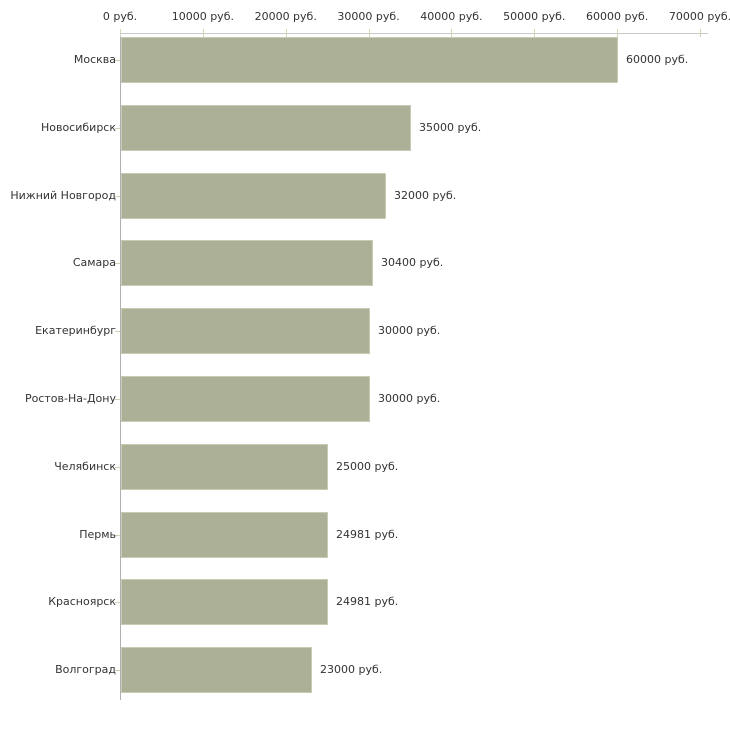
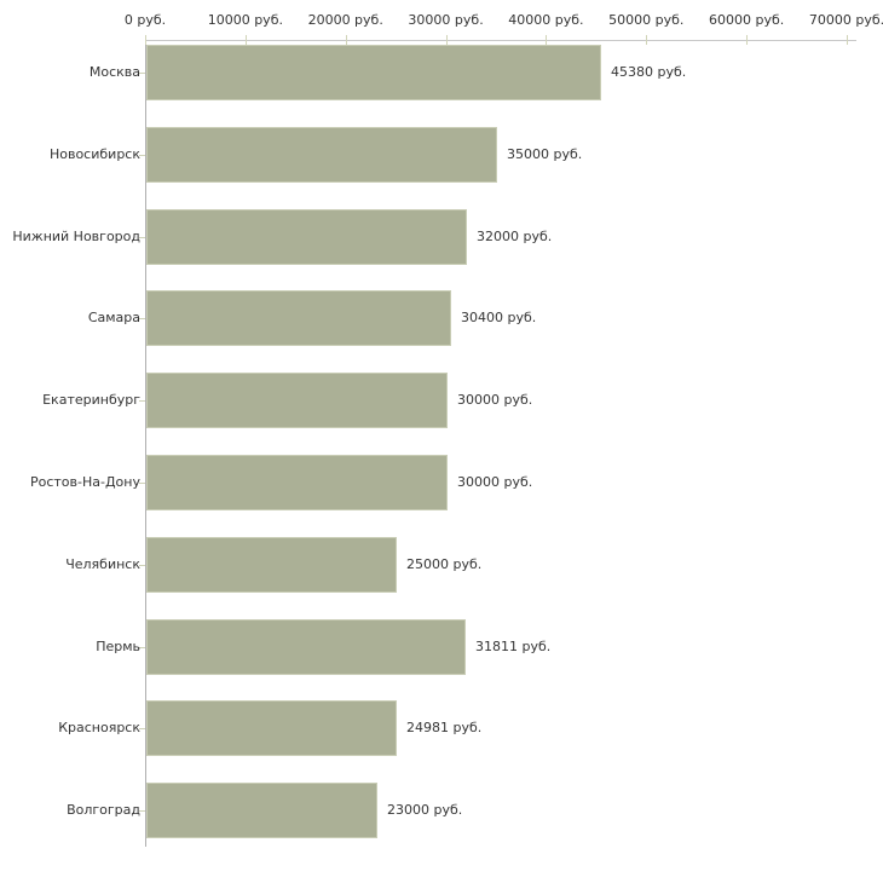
Москва: 60000 -> 45380
Пермь: 24981 -> 31811
